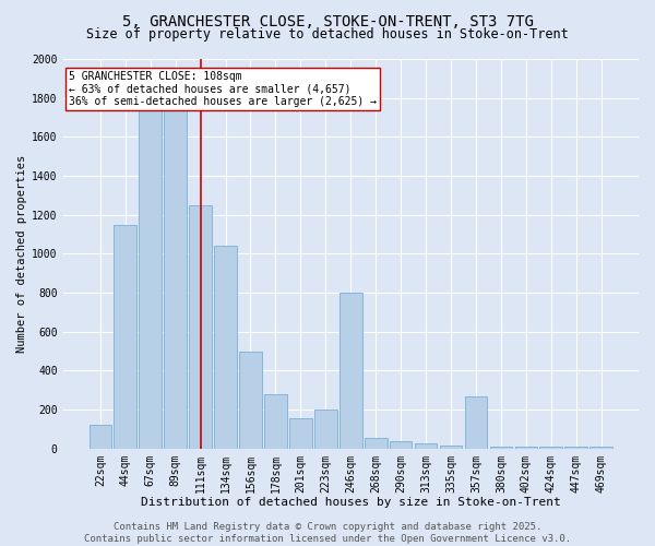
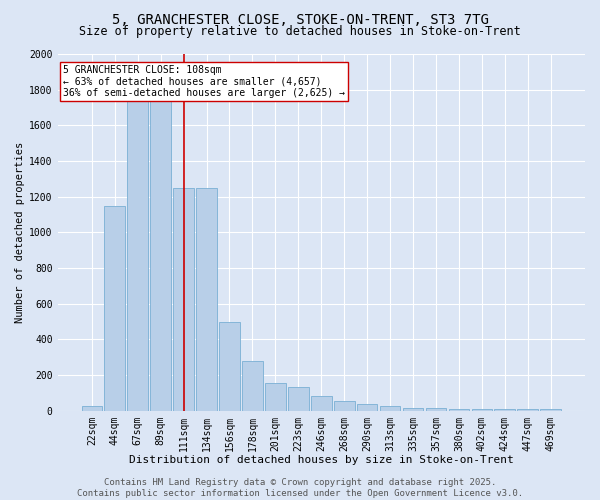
22sqm: 120 -> 20
134sqm: 1040 -> 1250
223sqm: 200 -> 140
246sqm: 800 -> 80
357sqm: 270 -> 20
